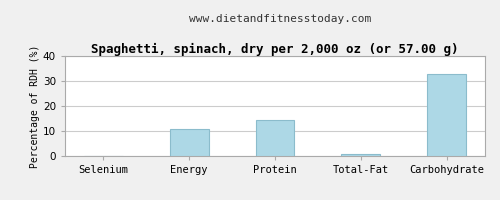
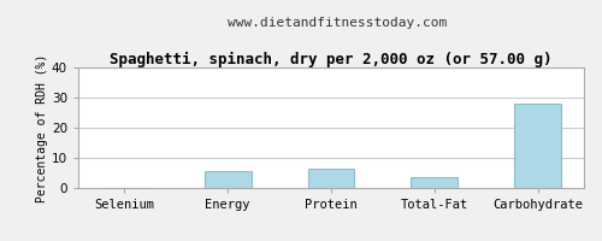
Energy: 11.0 -> 5.5
Protein: 14.5 -> 6.5
Total-Fat: 1.0 -> 3.5
Carbohydrate: 33.0 -> 28.0
